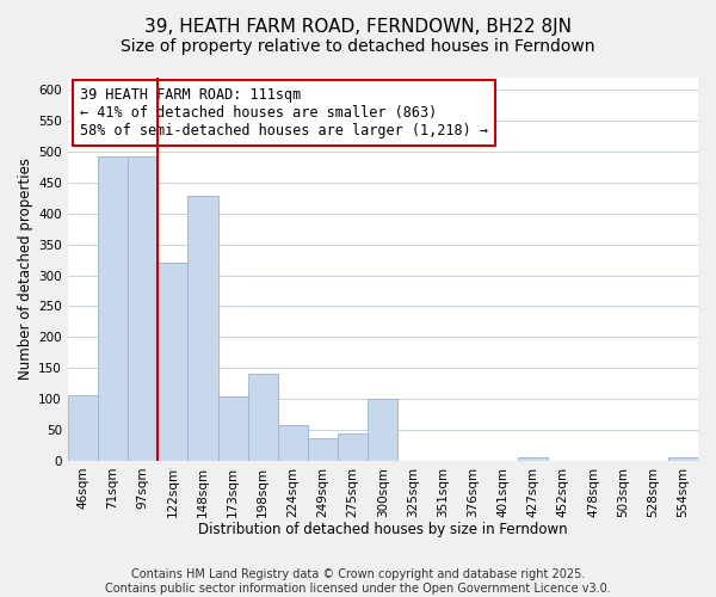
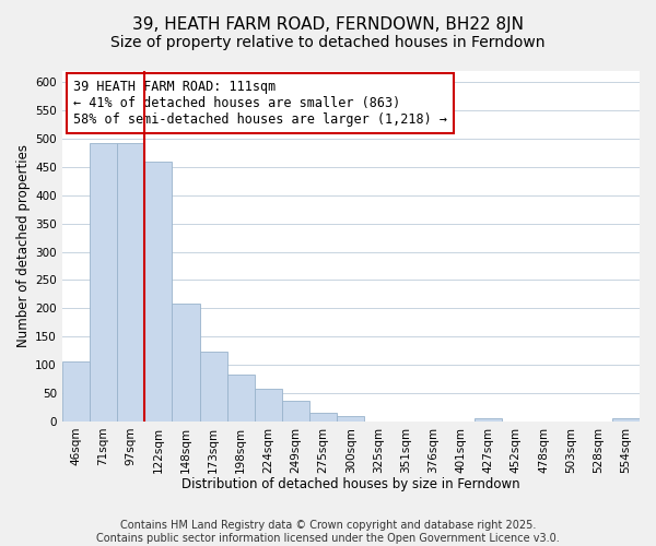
122sqm: 320 -> 460
148sqm: 428 -> 208
173sqm: 104 -> 124
198sqm: 140 -> 82
275sqm: 44 -> 15
300sqm: 100 -> 10
